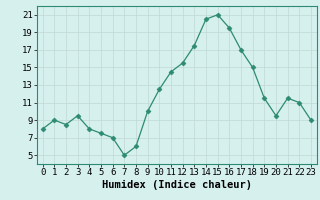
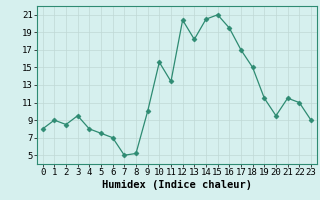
8: 6.0 -> 5.2
10: 12.5 -> 15.6
11: 14.5 -> 13.4
12: 15.5 -> 20.4
13: 17.5 -> 18.2
